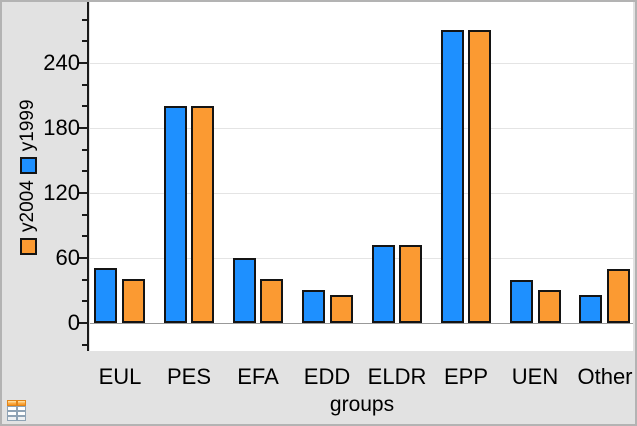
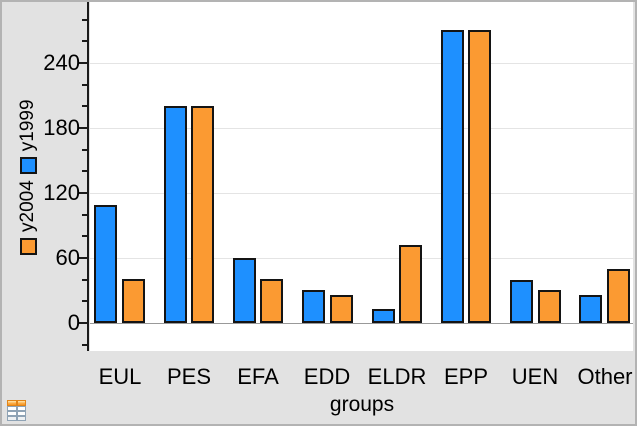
y1999/EUL: 51 -> 109
y1999/ELDR: 72 -> 13
